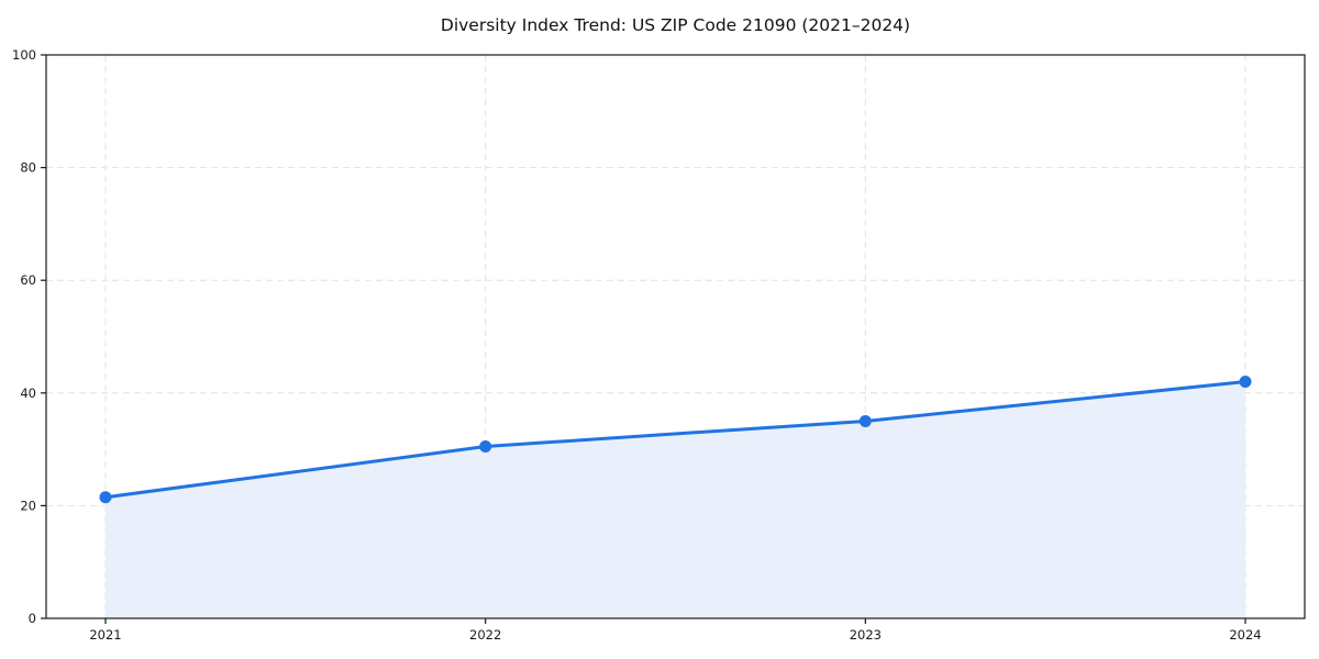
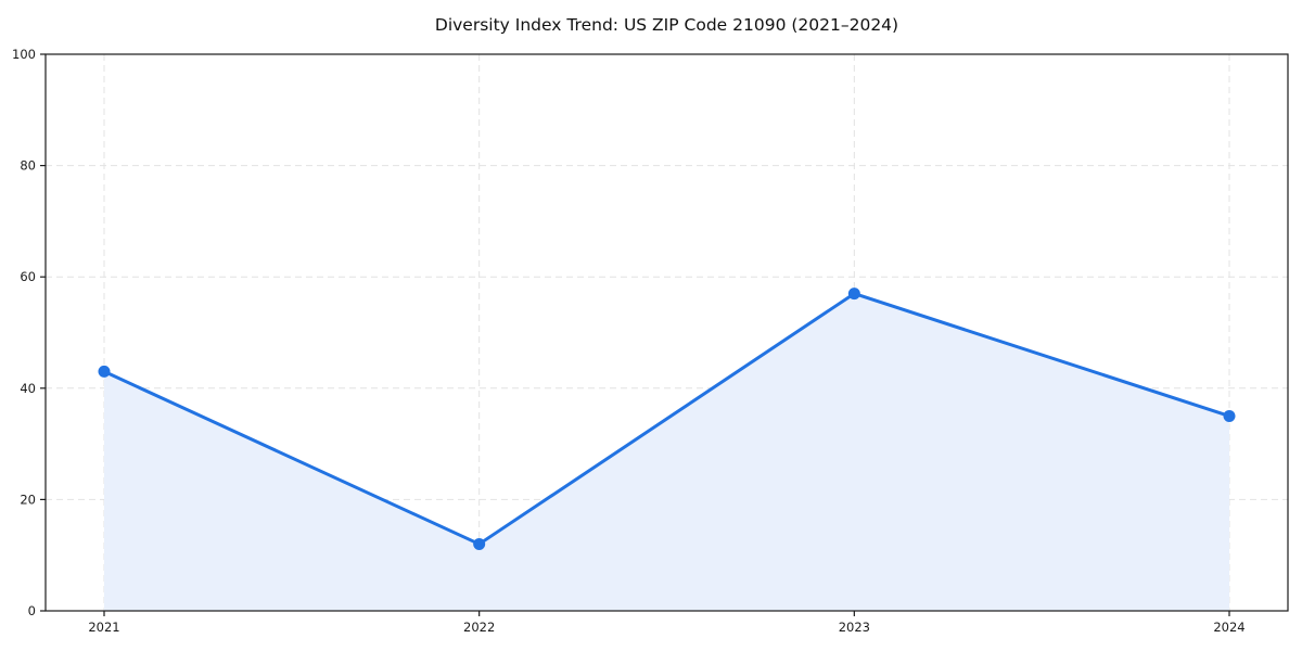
2021: 22 -> 43
2022: 30 -> 12
2023: 35 -> 57
2024: 42 -> 35
